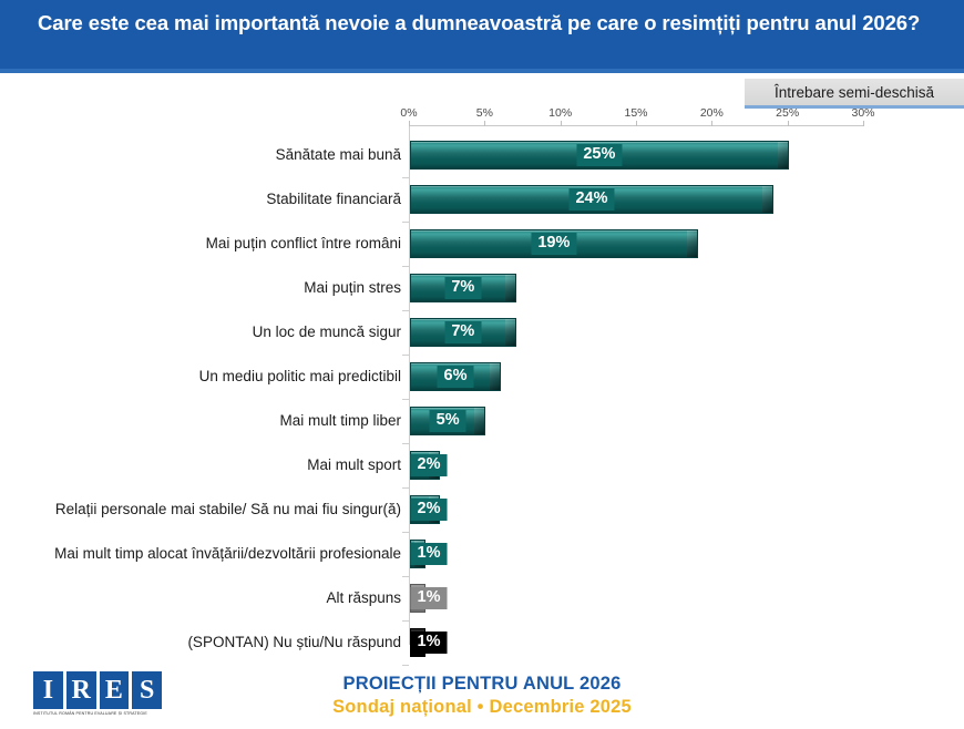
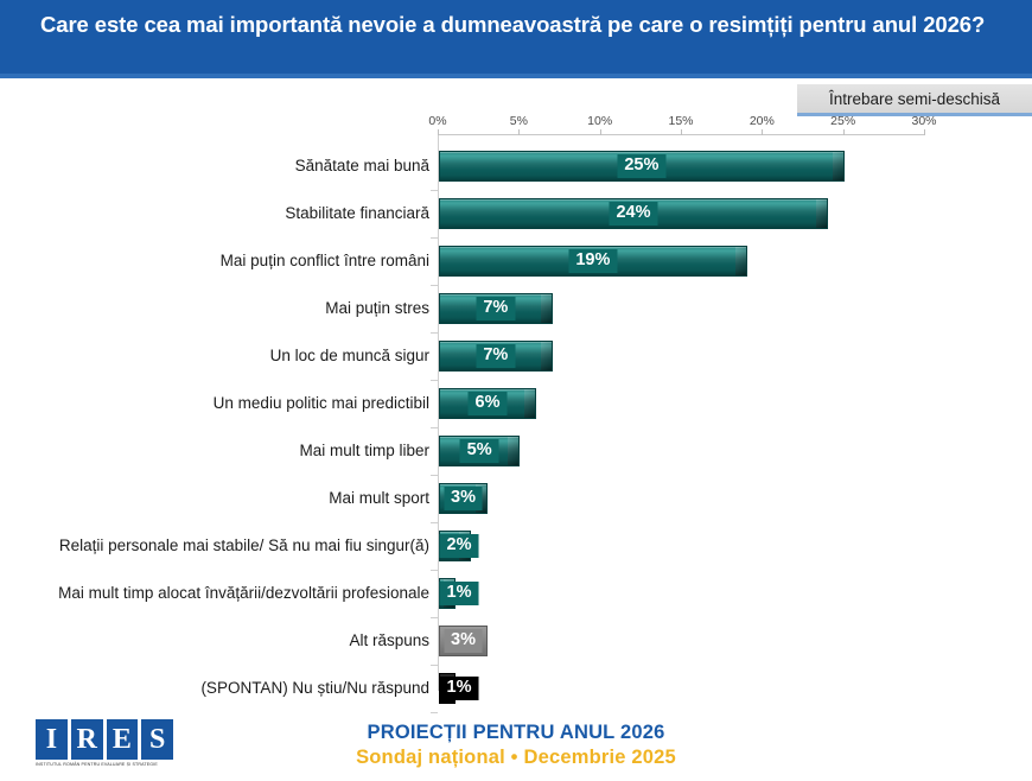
Mai mult sport: 2% -> 3%
Alt răspuns: 1% -> 3%
